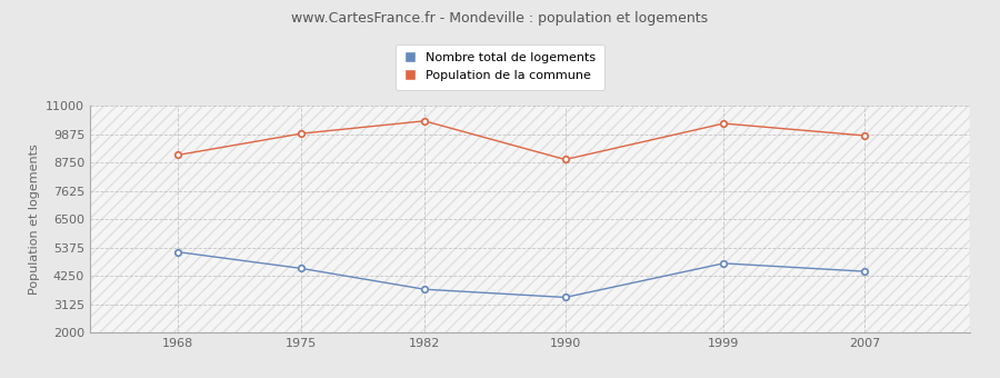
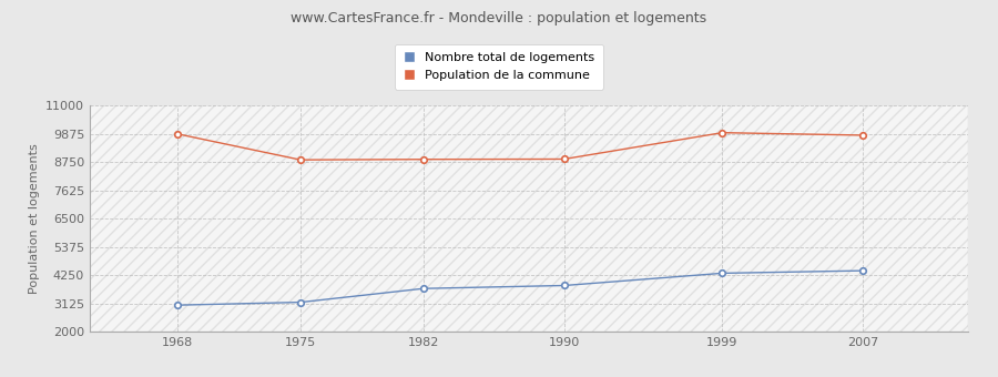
Nombre total de logements/1968: 5200 -> 3060
Population de la commune/1968: 9050 -> 9870
Nombre total de logements/1975: 4550 -> 3180
Population de la commune/1975: 9900 -> 8840
Population de la commune/1982: 10400 -> 8860
Nombre total de logements/1990: 3400 -> 3840
Nombre total de logements/1999: 4750 -> 4330
Population de la commune/1999: 10300 -> 9920
